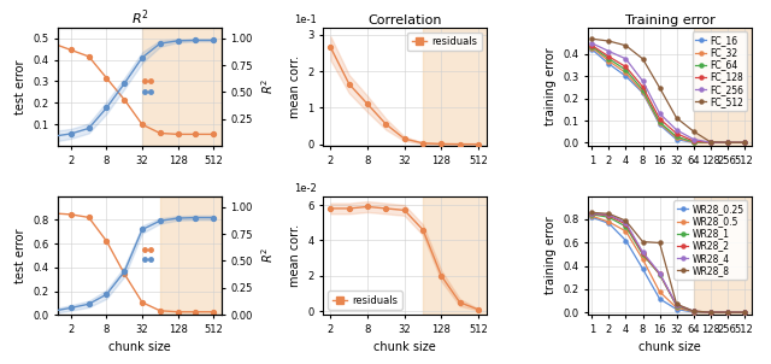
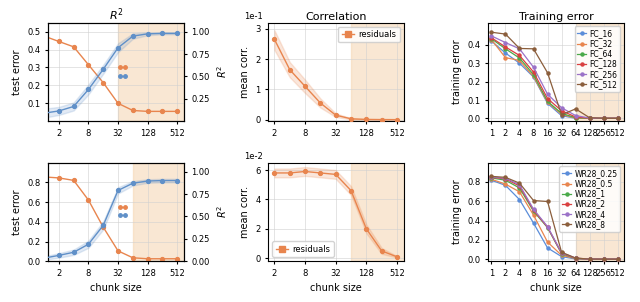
Training error/FC_32/2: 0.37 -> 0.33
Training error/FC_512/4: 0.44 -> 0.38
Training error/FC_512/32: 0.11 -> 0.02
